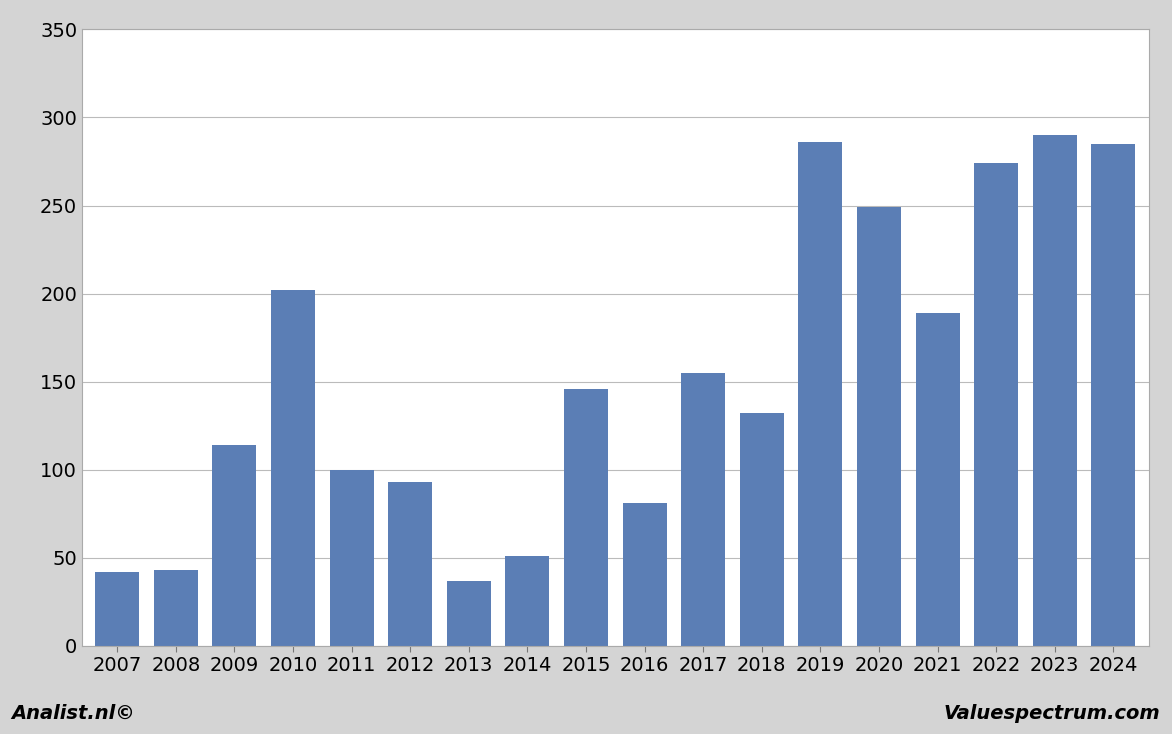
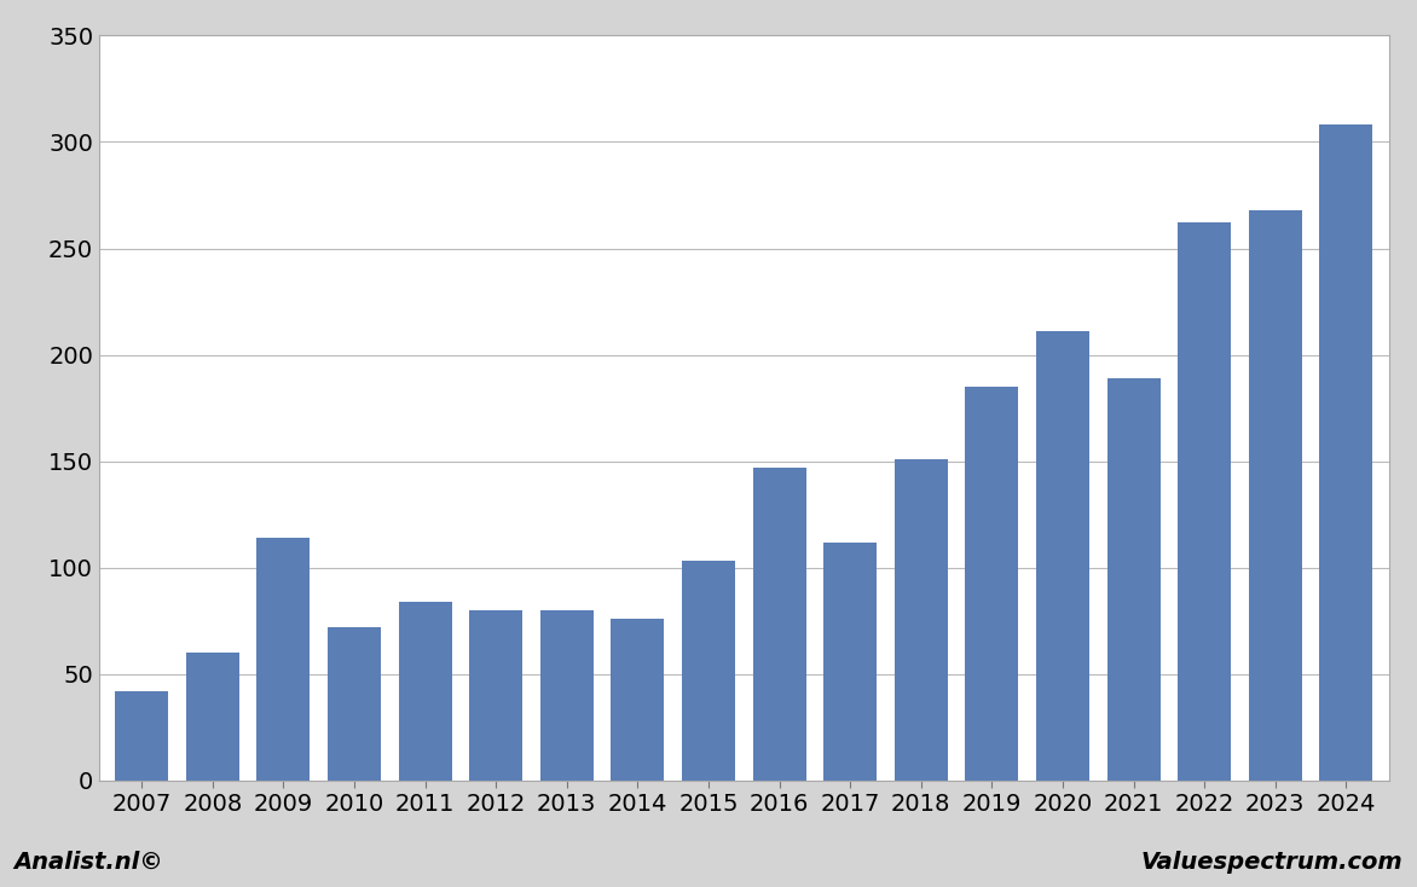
2008: 43 -> 60
2010: 202 -> 72
2011: 100 -> 84
2012: 93 -> 80
2013: 37 -> 80
2014: 51 -> 76
2015: 146 -> 103
2016: 81 -> 147
2017: 155 -> 112
2018: 132 -> 151
2019: 286 -> 185
2020: 249 -> 211
2022: 274 -> 262
2023: 290 -> 268
2024: 285 -> 308
